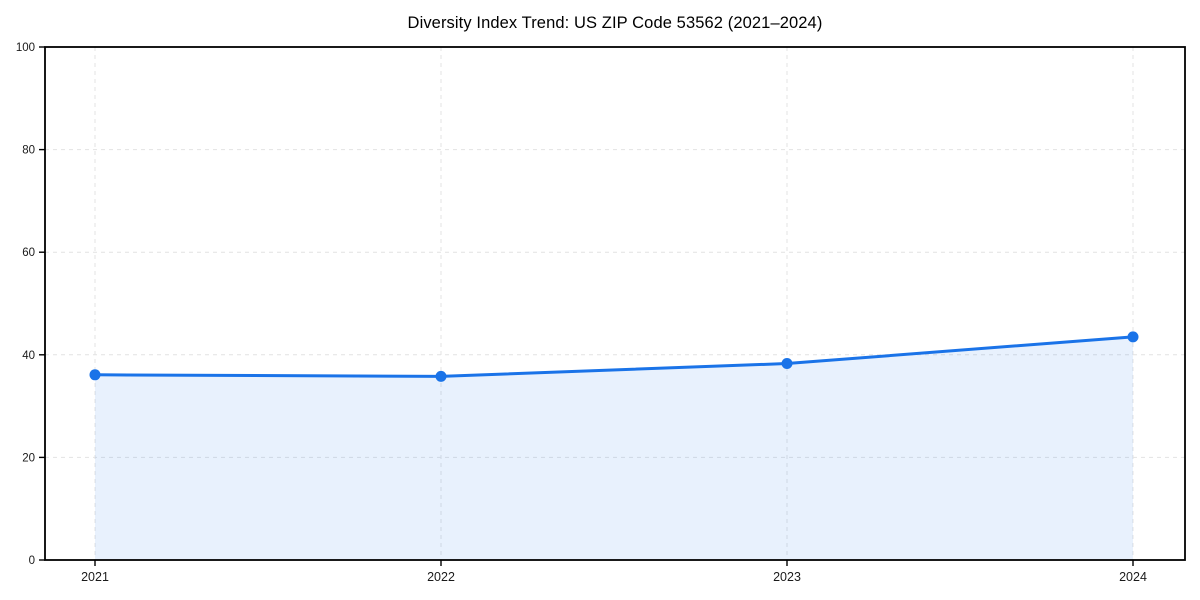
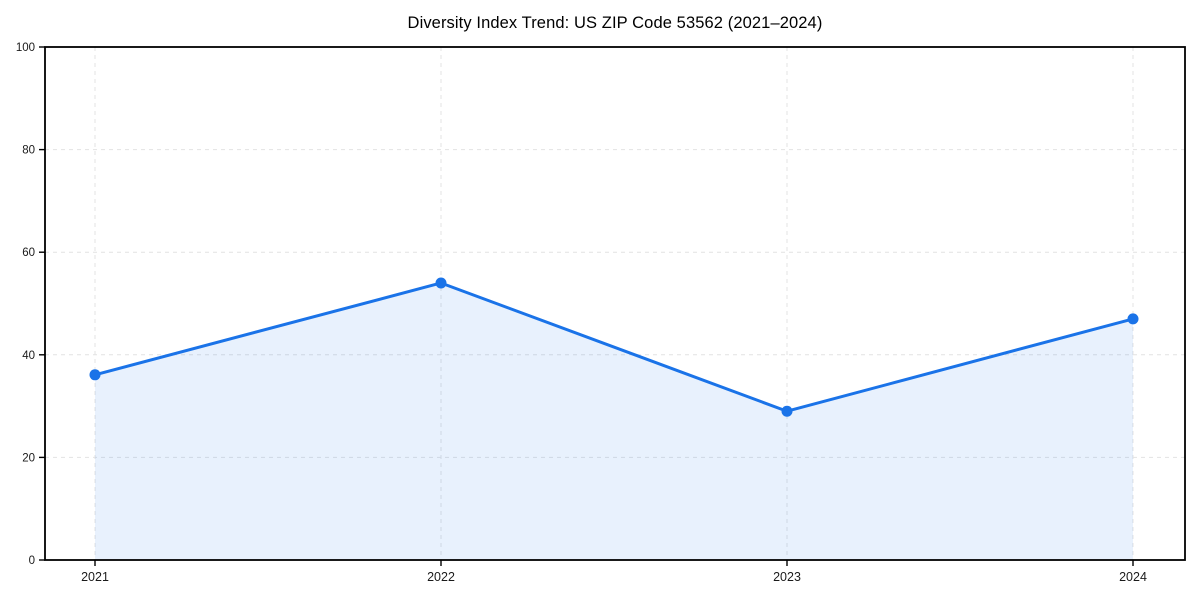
2022: 36 -> 54
2023: 38 -> 29
2024: 44 -> 47
